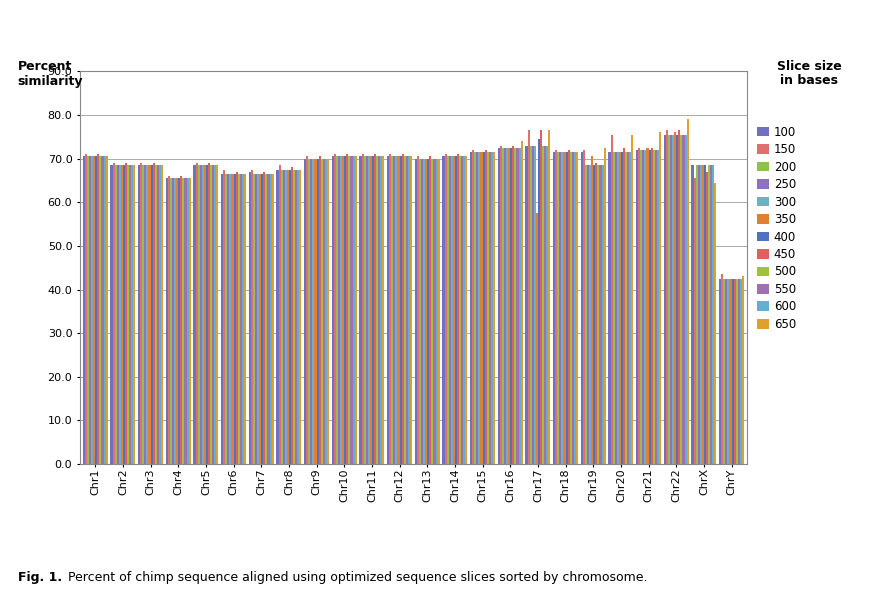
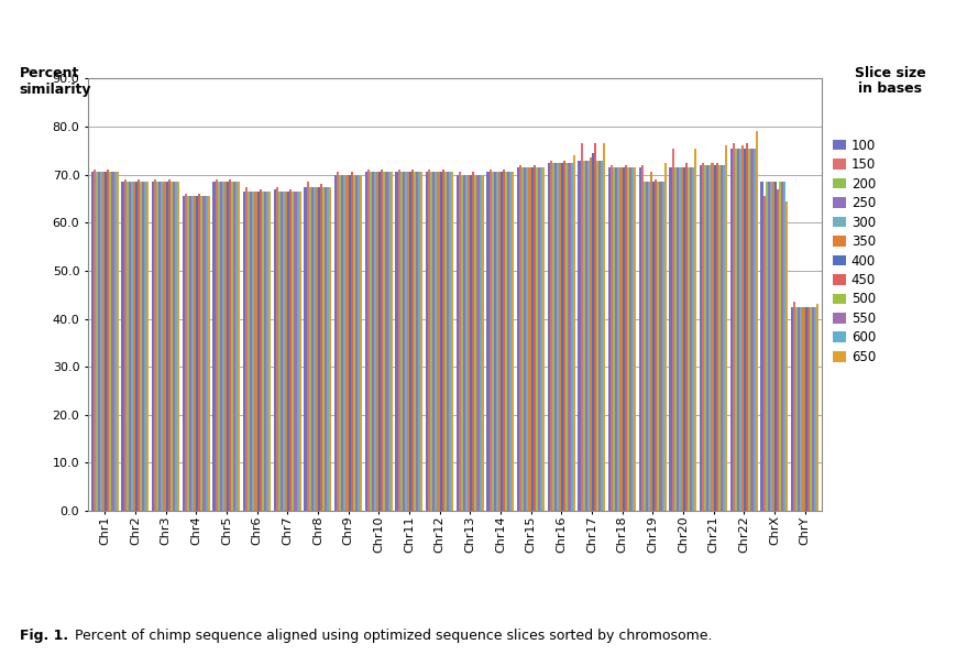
350/Chr17: 57.5 -> 73.5
